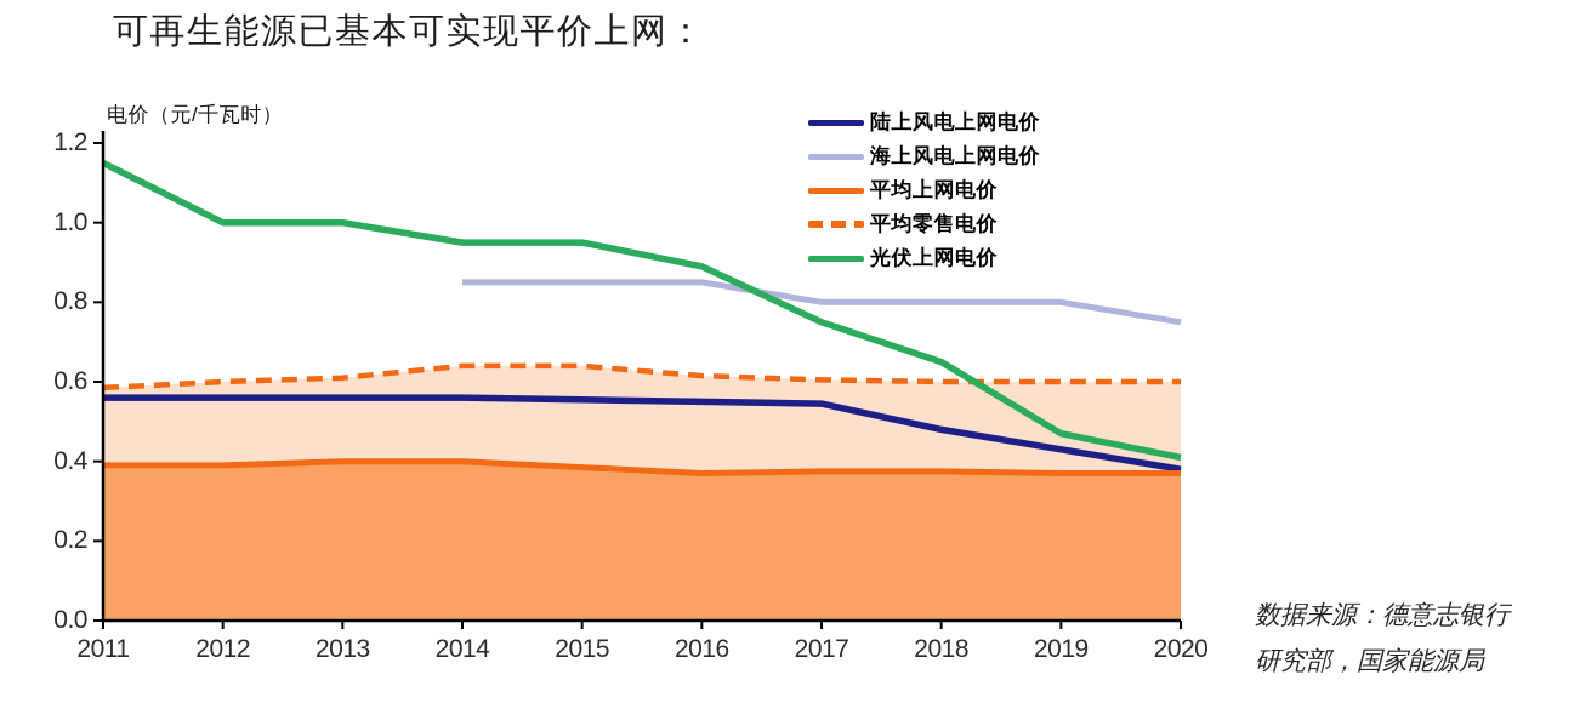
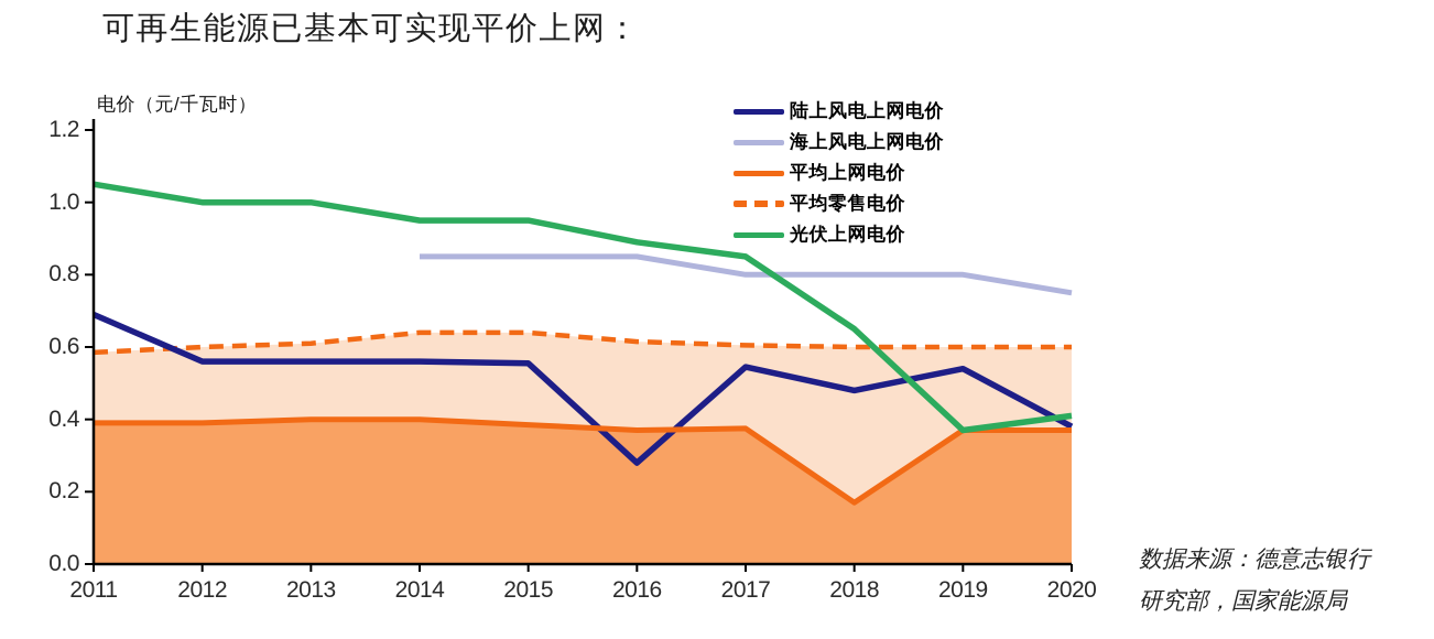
陆上风电上网电价/2011: 0.56 -> 0.69
光伏上网电价/2011: 1.15 -> 1.05
陆上风电上网电价/2016: 0.55 -> 0.28
光伏上网电价/2017: 0.75 -> 0.85
平均上网电价/2018: 0.38 -> 0.17
陆上风电上网电价/2019: 0.43 -> 0.54
光伏上网电价/2019: 0.47 -> 0.37
